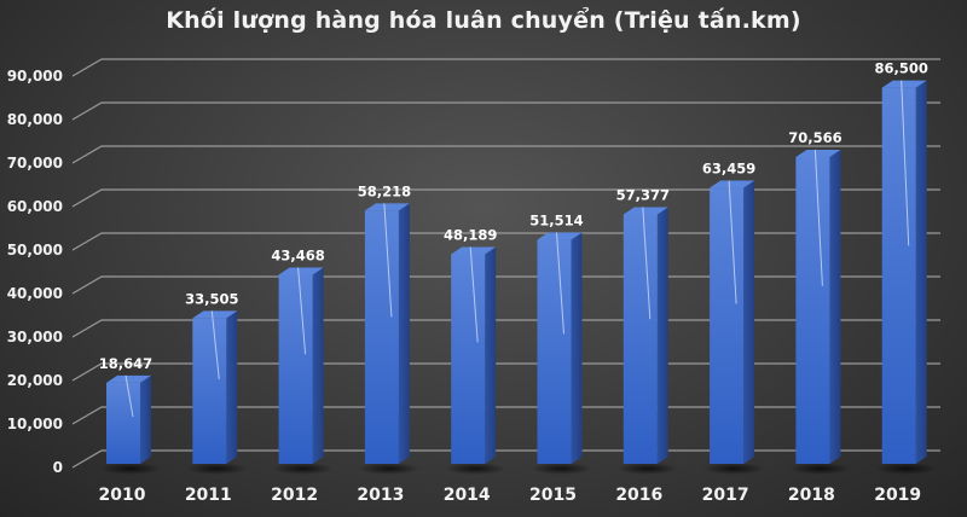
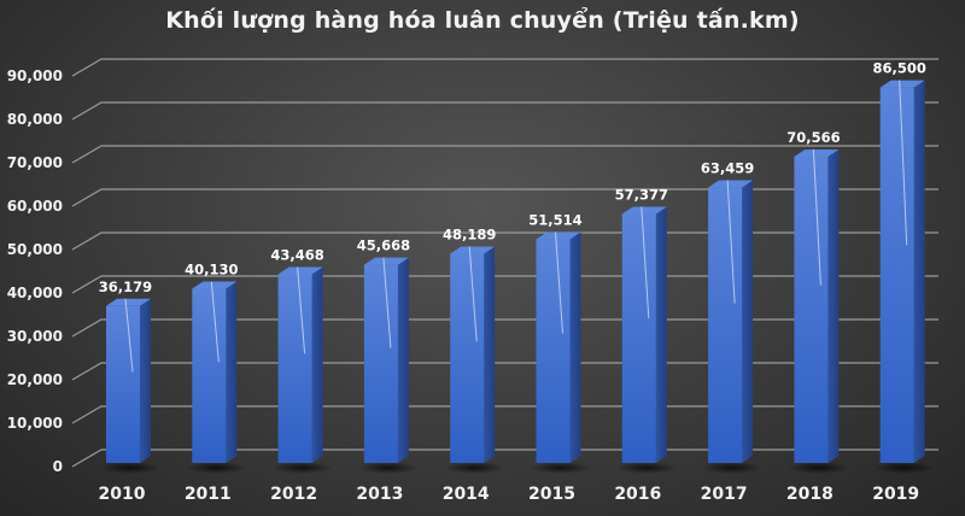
2010: 18,647 -> 36,179
2011: 33,505 -> 40,130
2013: 58,218 -> 45,668
